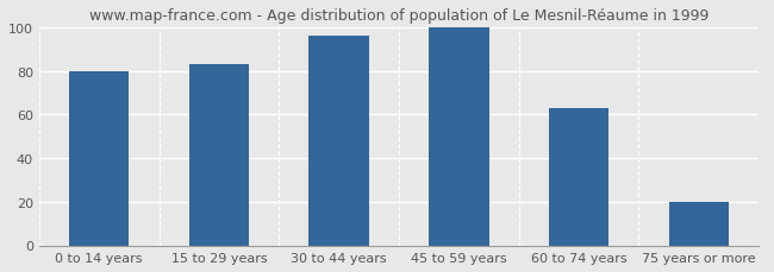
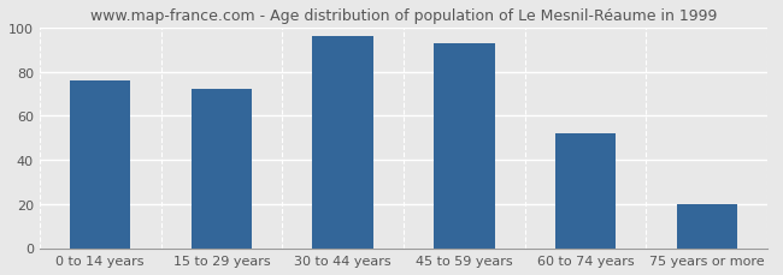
0 to 14 years: 80 -> 76
15 to 29 years: 83 -> 72
45 to 59 years: 100 -> 93
60 to 74 years: 63 -> 52
